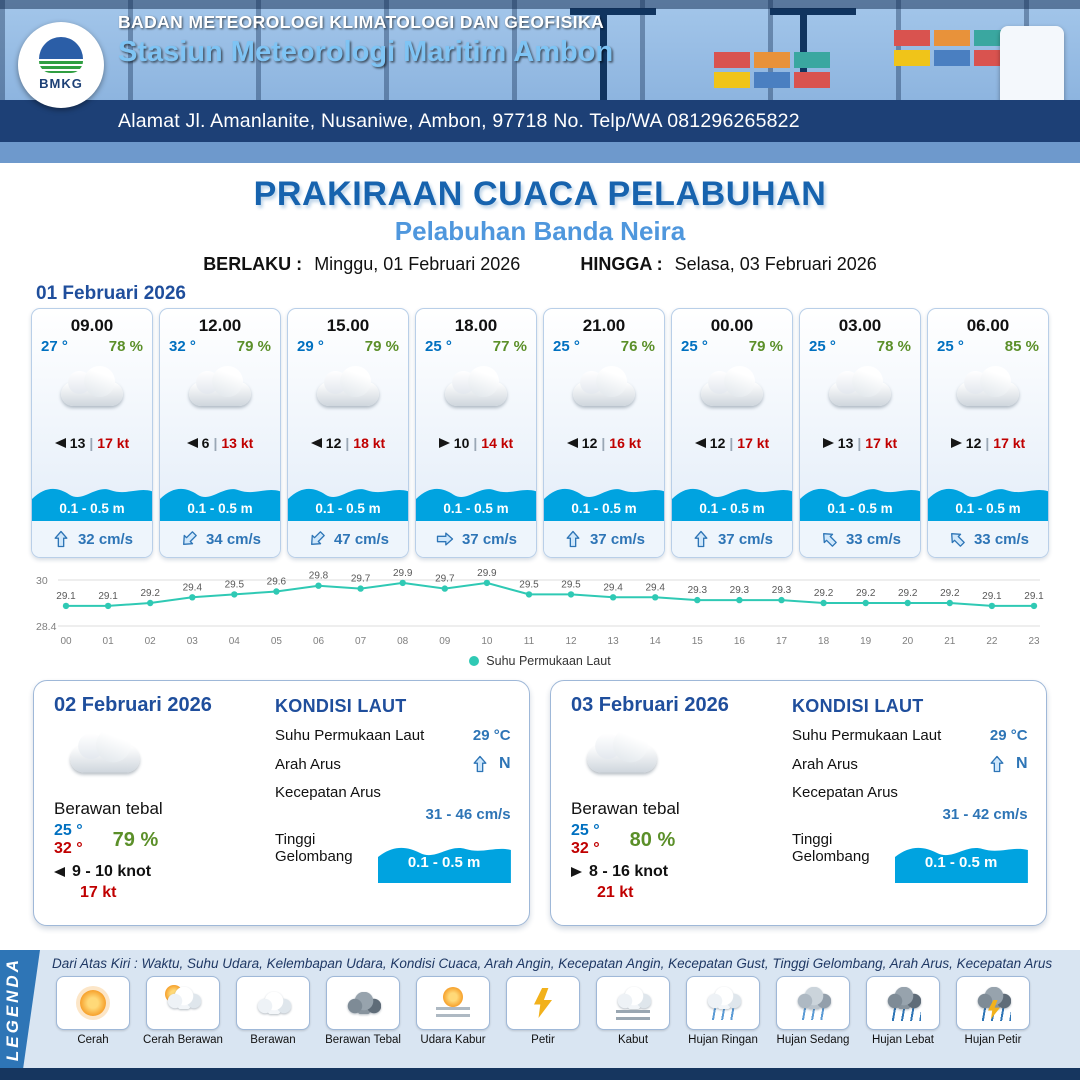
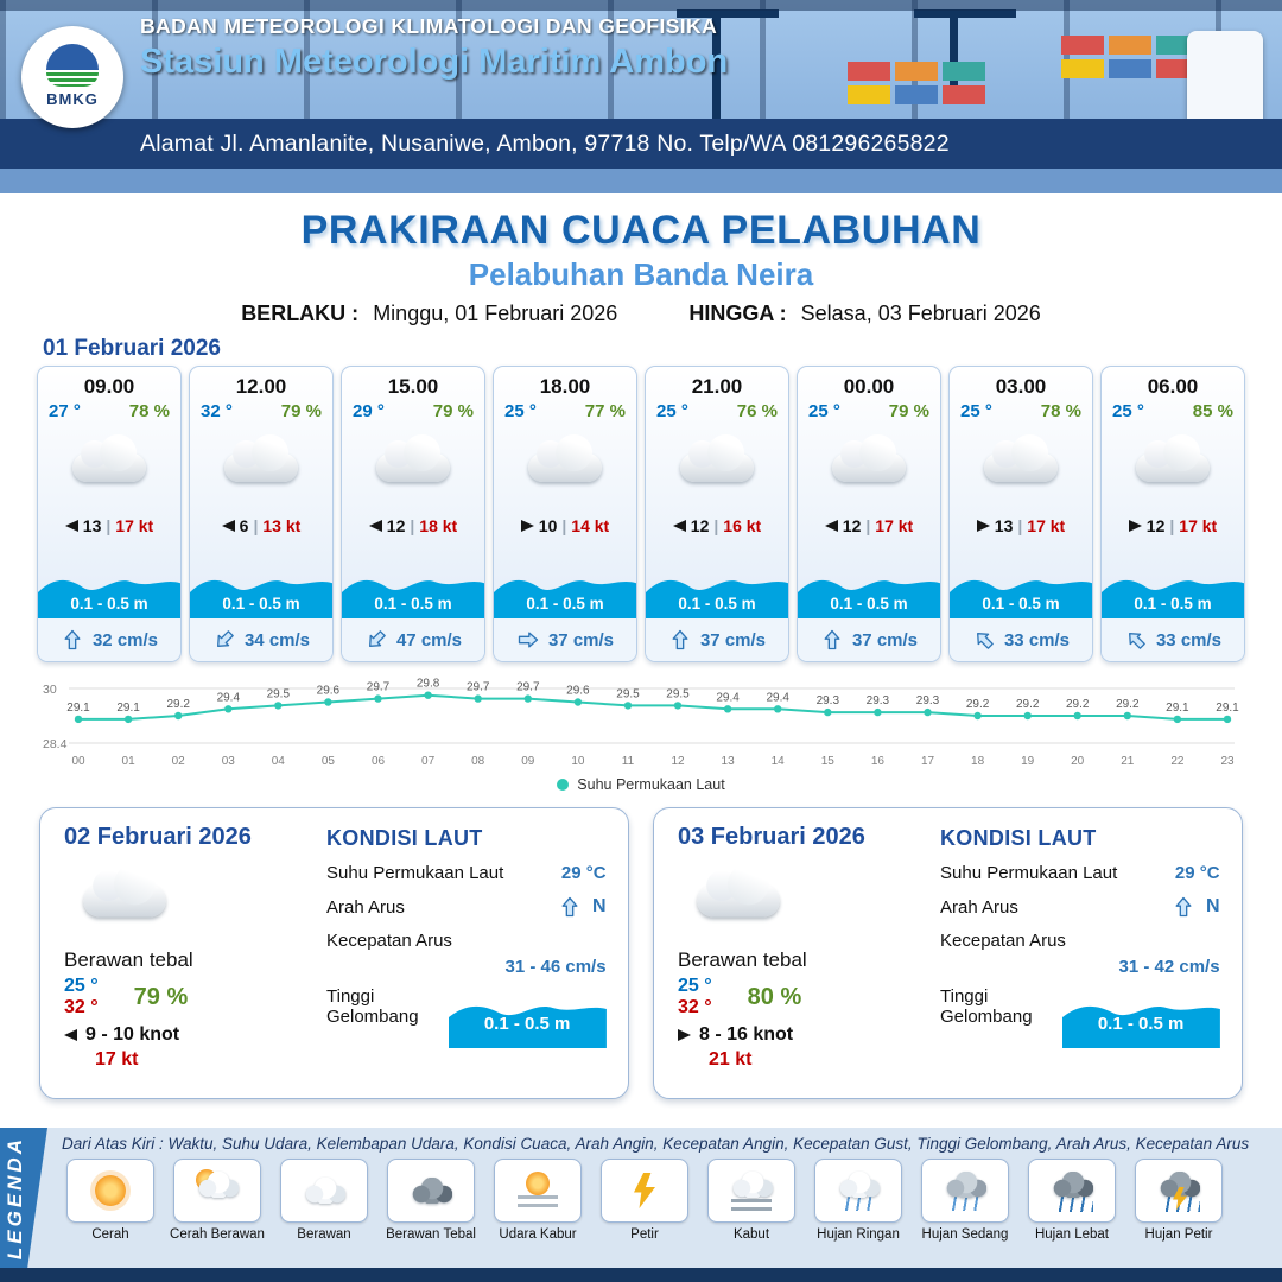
06: 29.8 -> 29.7
07: 29.7 -> 29.8
08: 29.9 -> 29.7
10: 29.9 -> 29.6
